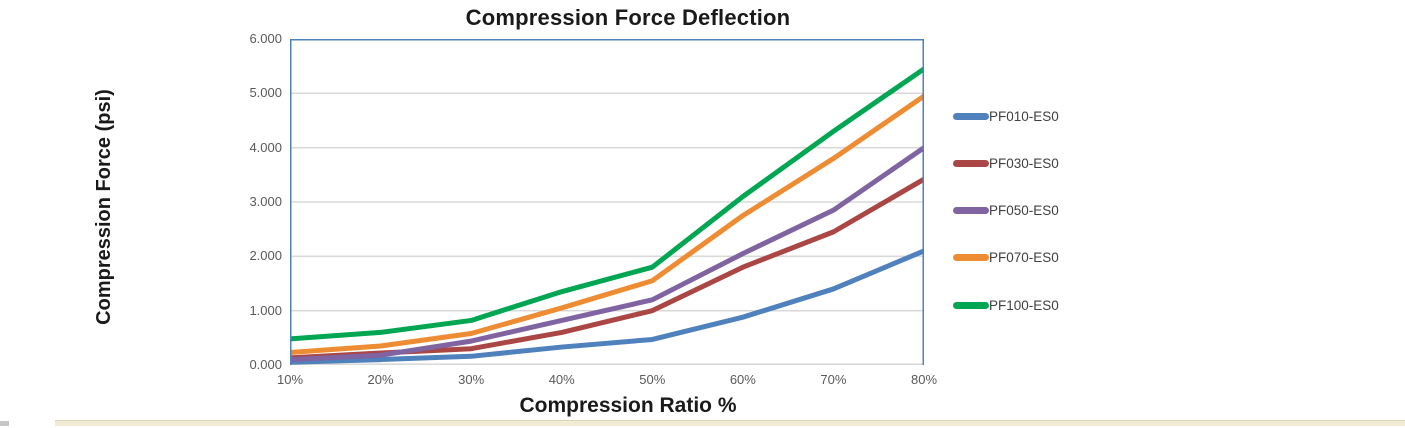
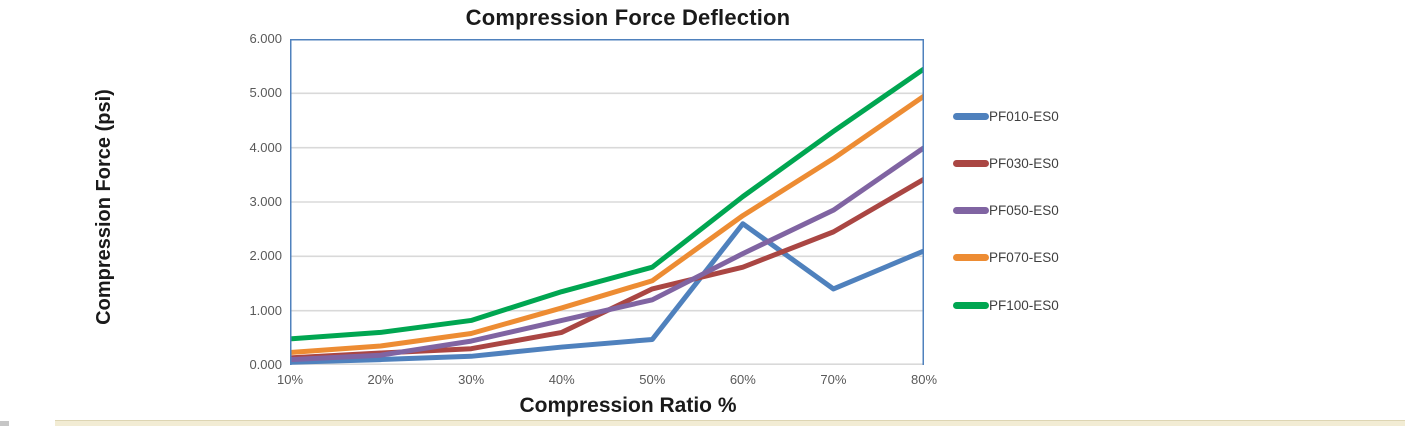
PF030-ES0/50%: 1.0 -> 1.4
PF010-ES0/60%: 0.9 -> 2.6
